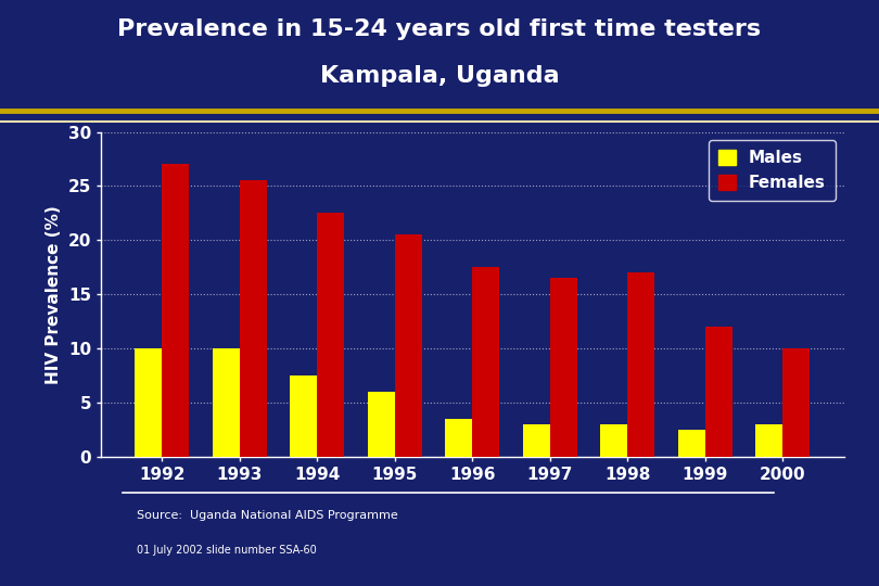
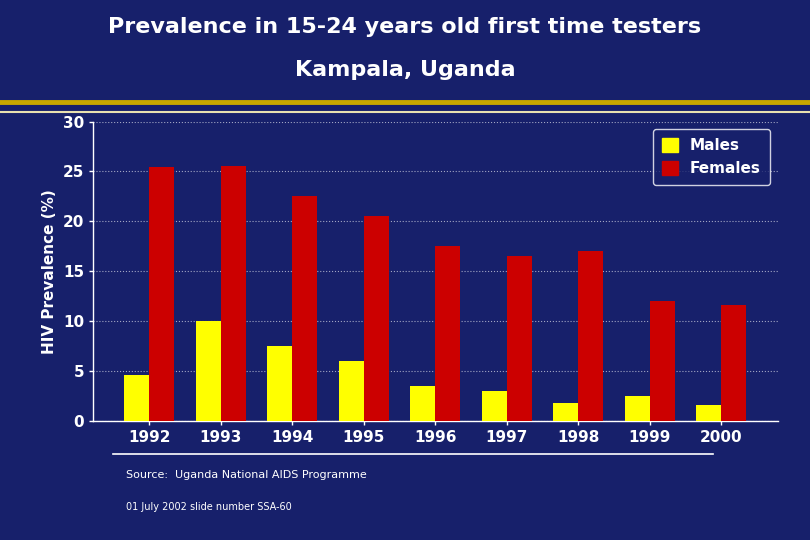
Males/1992: 10.0 -> 4.6
Females/1992: 27.0 -> 25.4
Males/1998: 3.0 -> 1.8
Males/2000: 3.0 -> 1.6
Females/2000: 10.0 -> 11.6
